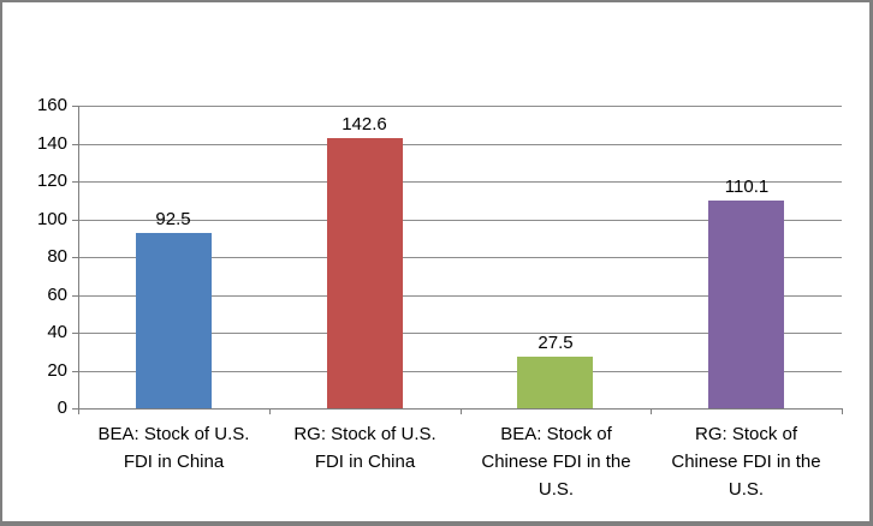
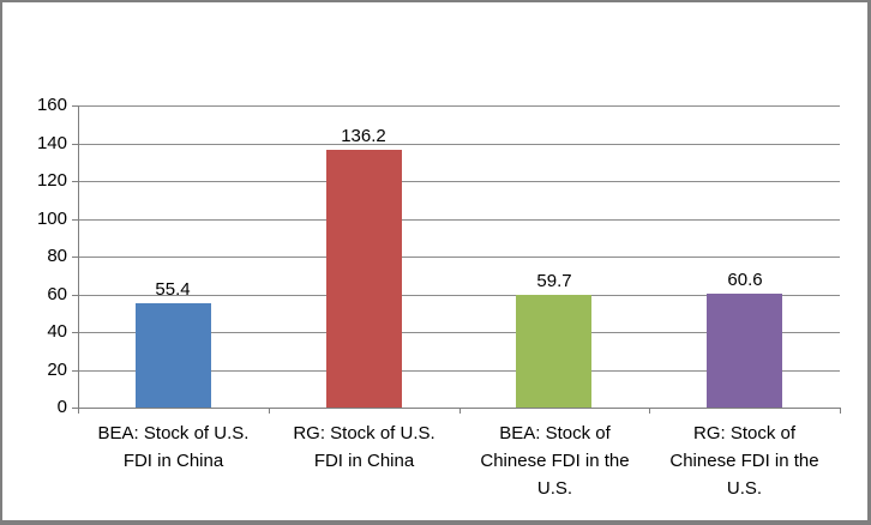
BEA: Stock of U.S. FDI in China: 92.5 -> 55.4
RG: Stock of U.S. FDI in China: 142.6 -> 136.2
BEA: Stock of Chinese FDI in the U.S.: 27.5 -> 59.7
RG: Stock of Chinese FDI in the U.S.: 110.1 -> 60.6
